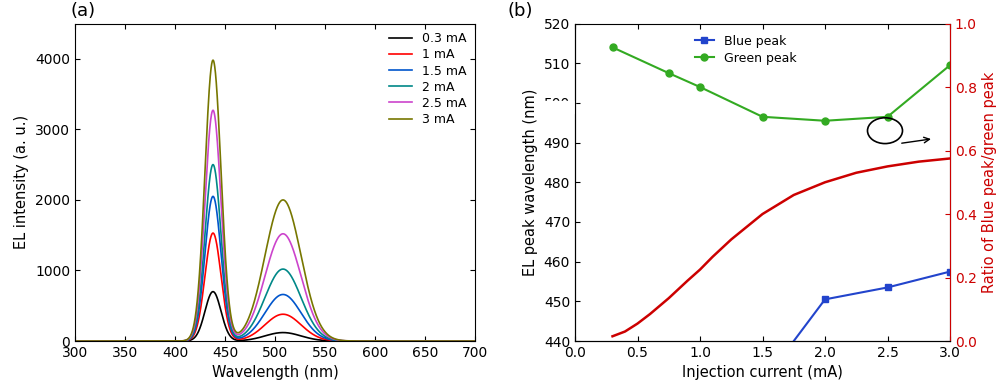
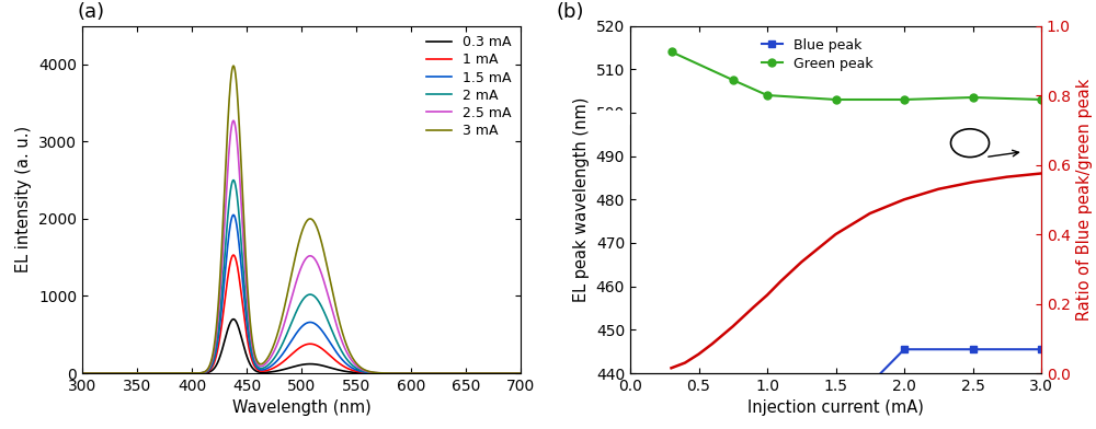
Green peak/1.5: 496.5 -> 503.0
Blue peak/2.0: 450.5 -> 445.5
Green peak/2.0: 495.5 -> 503.0
Blue peak/2.5: 453.5 -> 445.5
Green peak/2.5: 496.5 -> 503.5
Blue peak/3.0: 457.5 -> 445.5
Green peak/3.0: 509.5 -> 503.0
